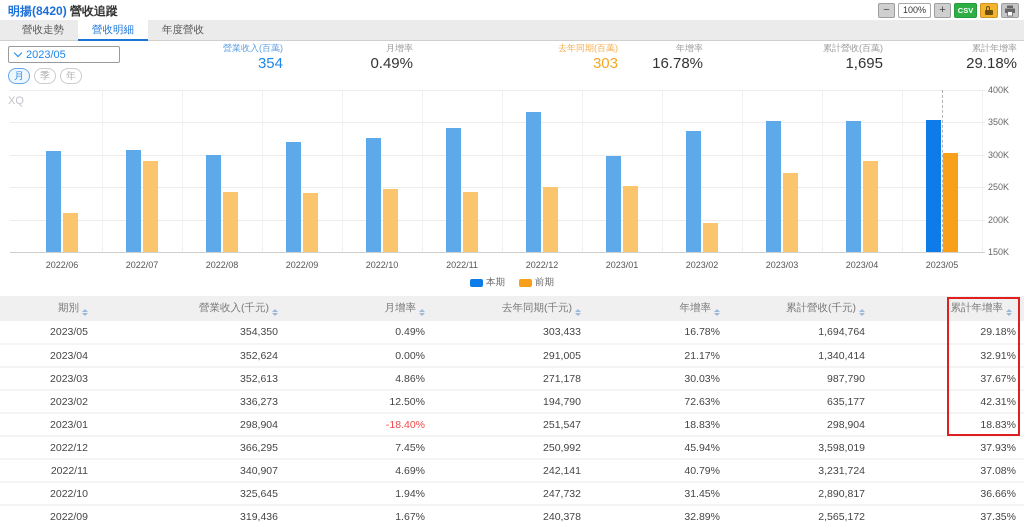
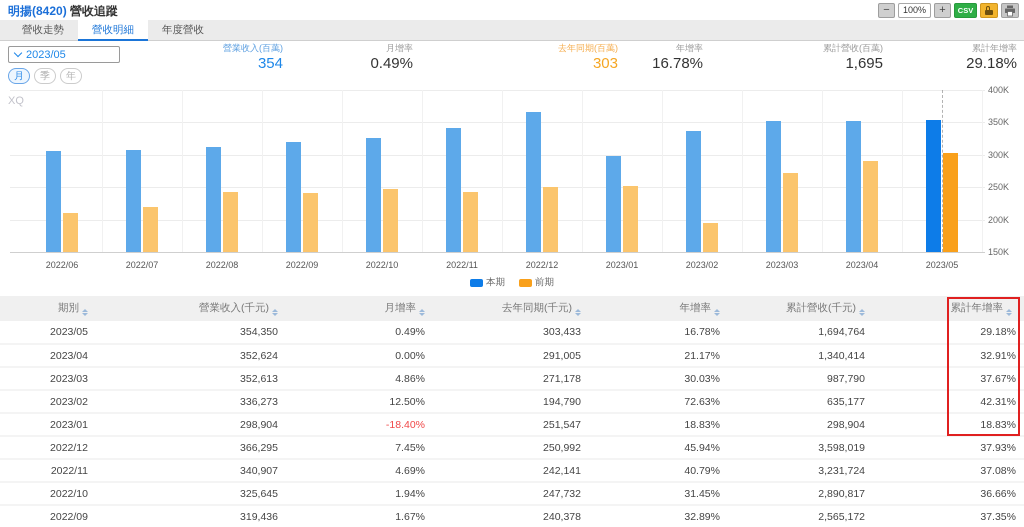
前期/2022/07: 290K -> 220K
本期/2022/08: 300K -> 310K
